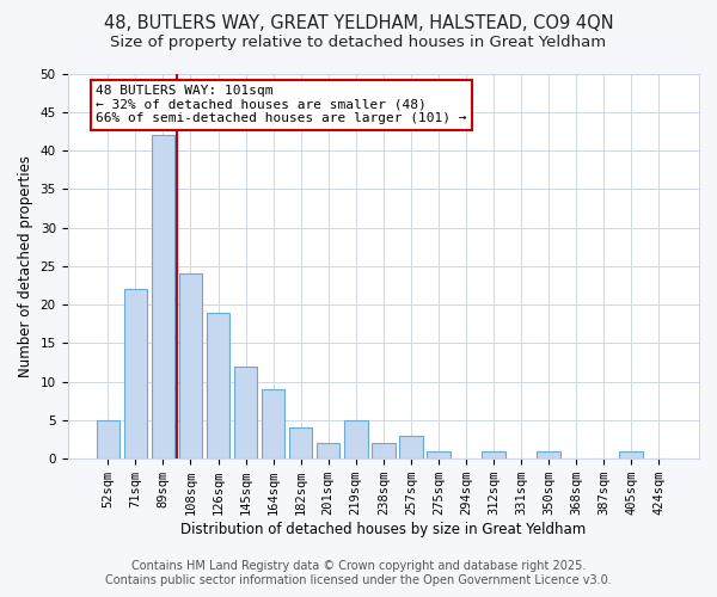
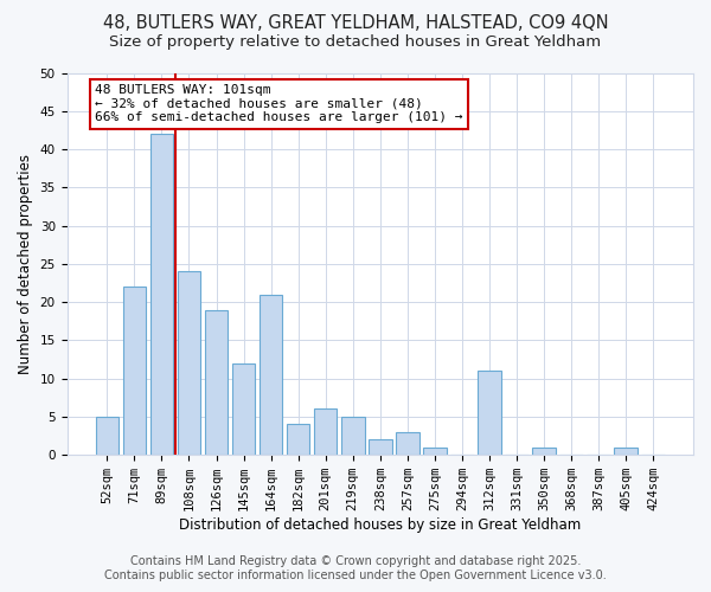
164sqm: 9 -> 21
201sqm: 2 -> 6
312sqm: 1 -> 11
